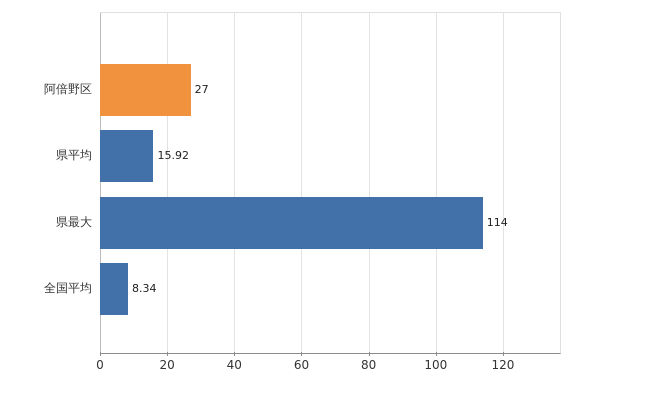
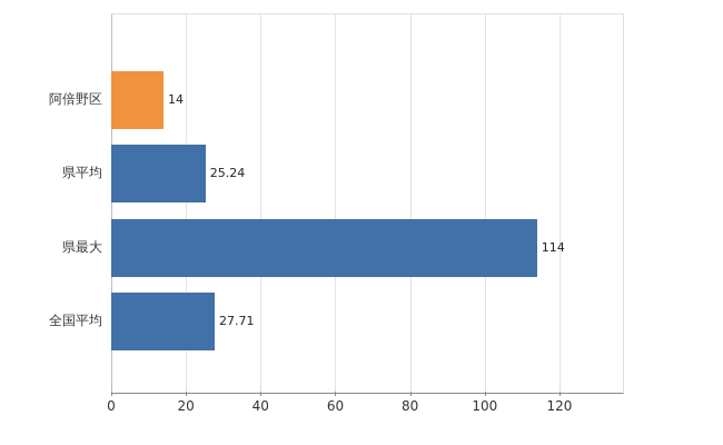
阿倍野区: 27 -> 14
県平均: 15.92 -> 25.24
全国平均: 8.34 -> 27.71
